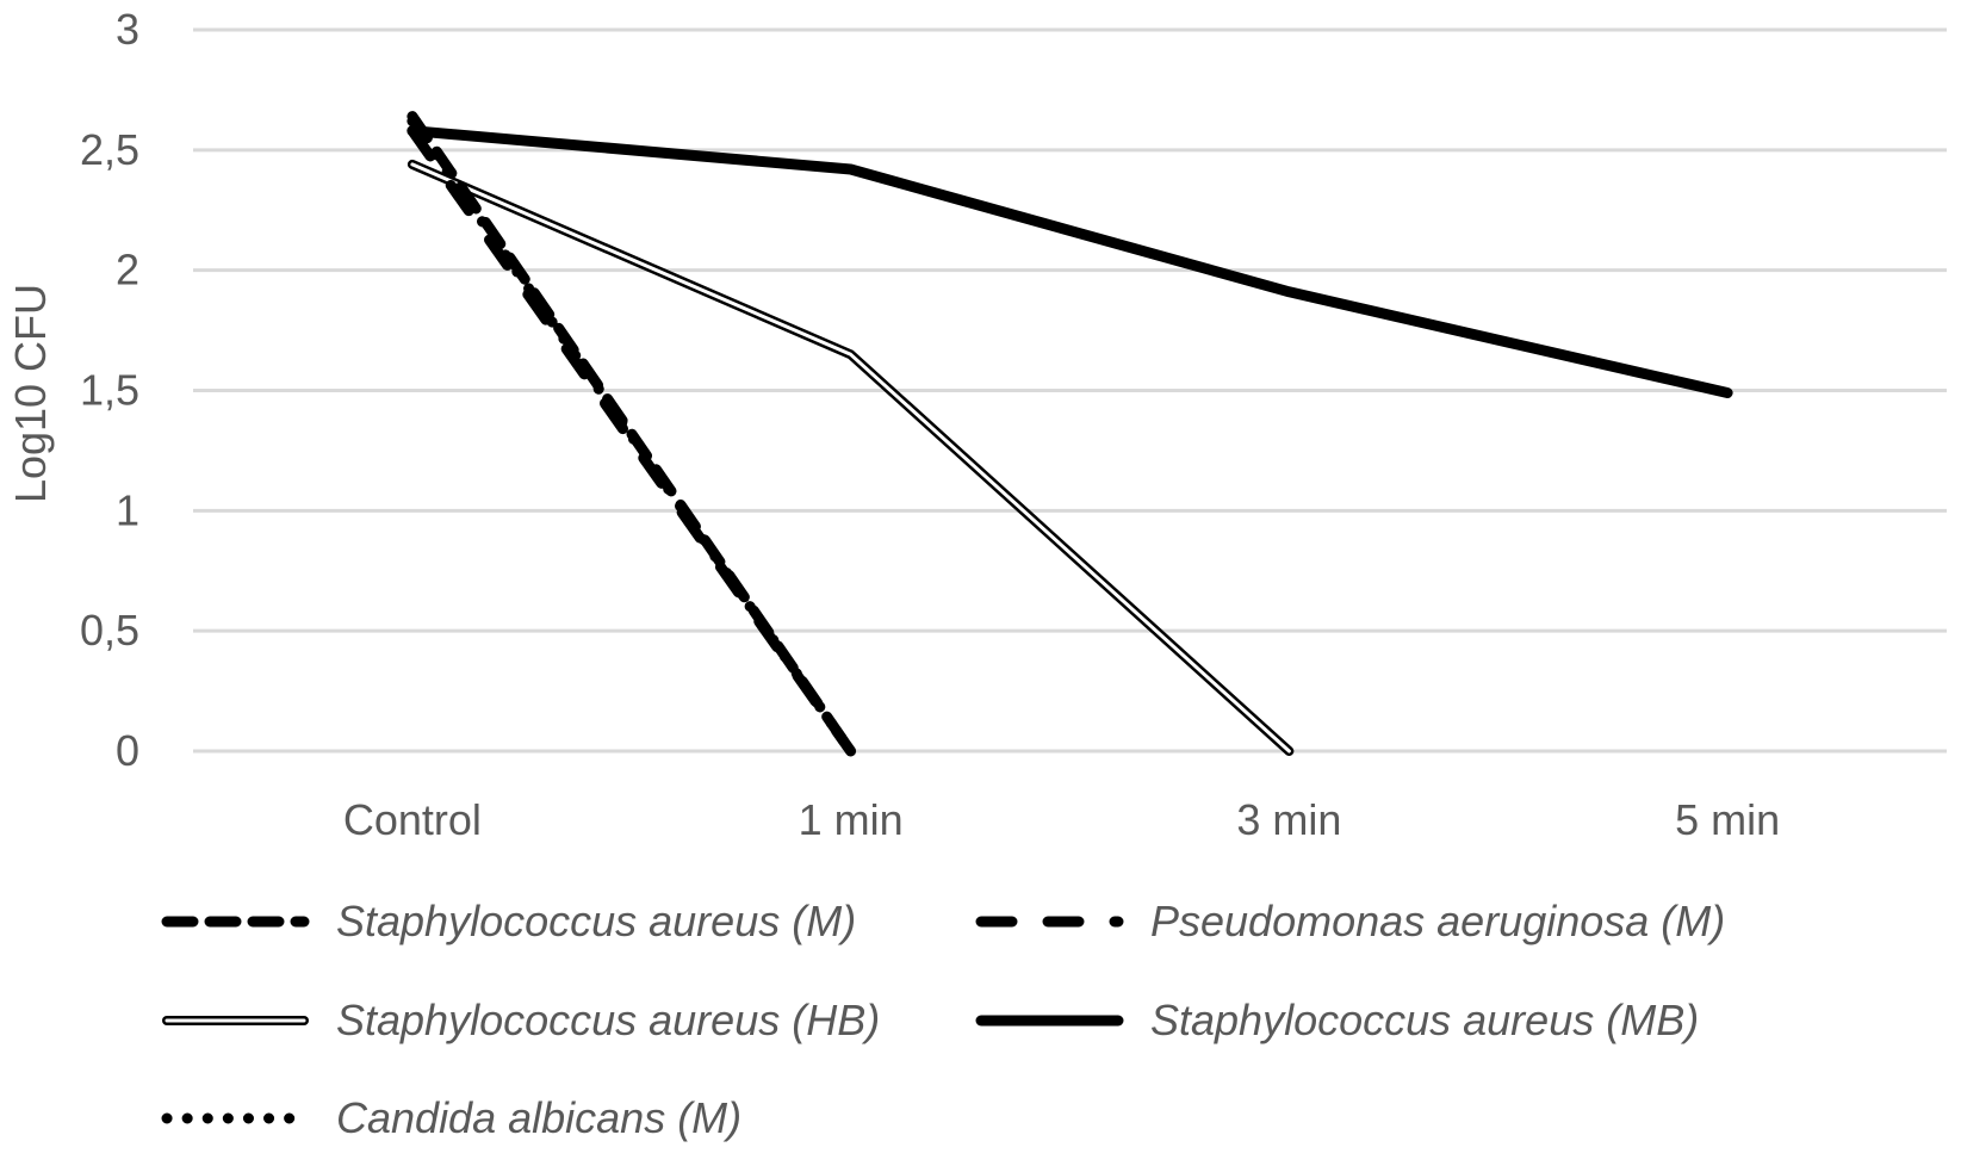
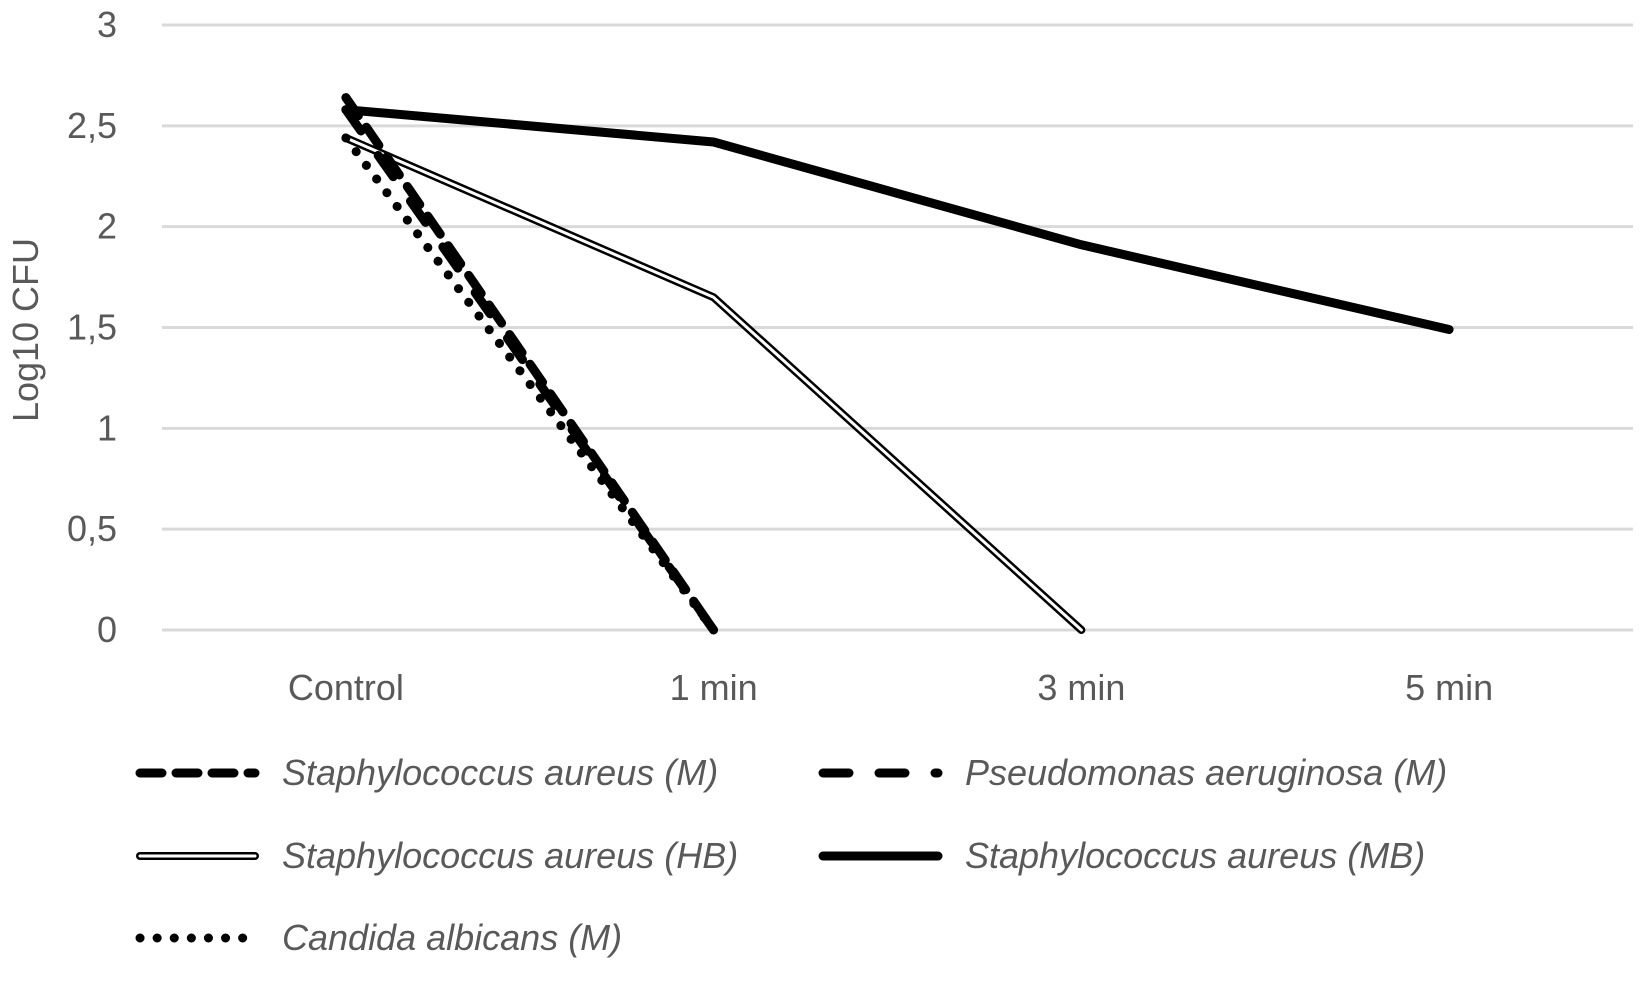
Candida albicans (M)/Control: 2.62 -> 2.44
